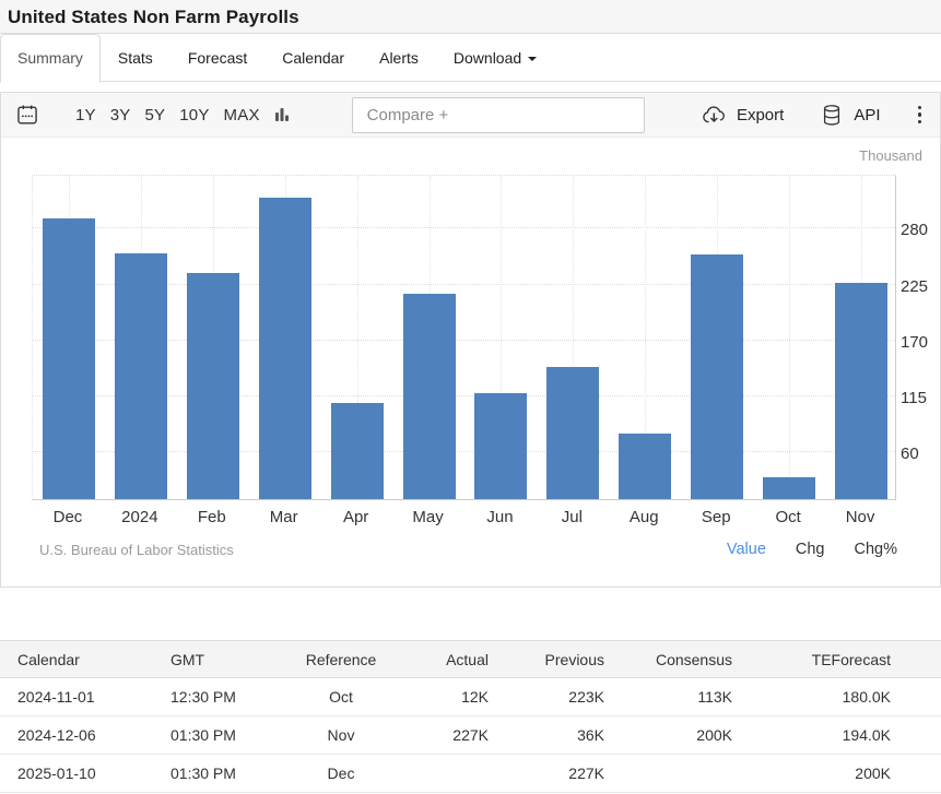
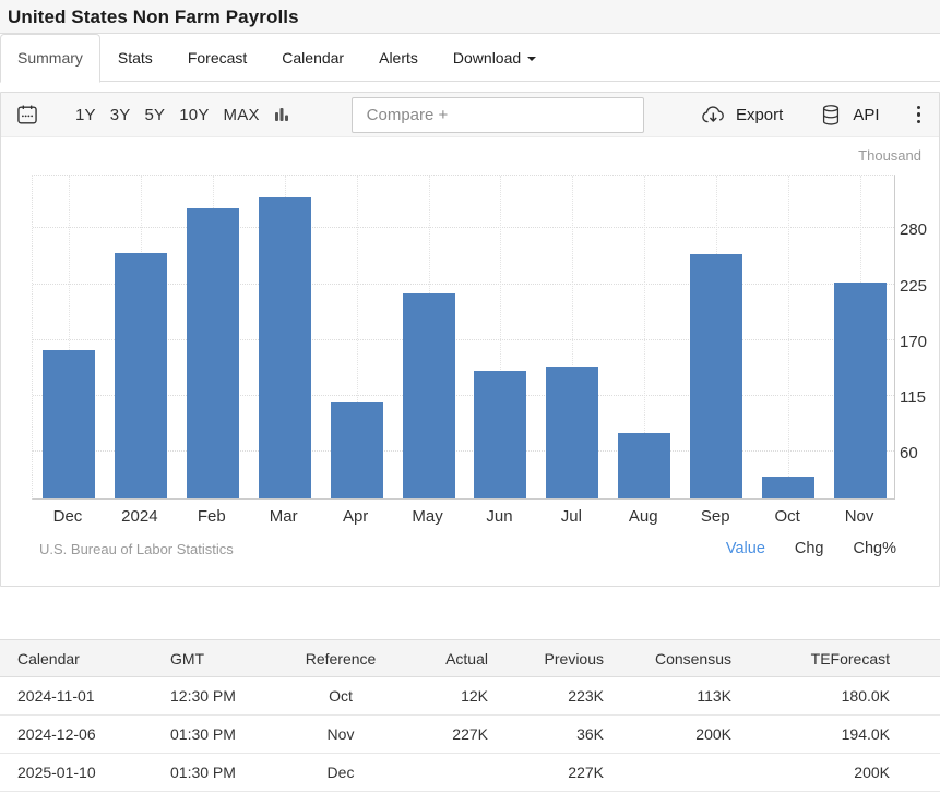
Dec: 290 -> 160
Feb: 240 -> 300
Jun: 120 -> 140
